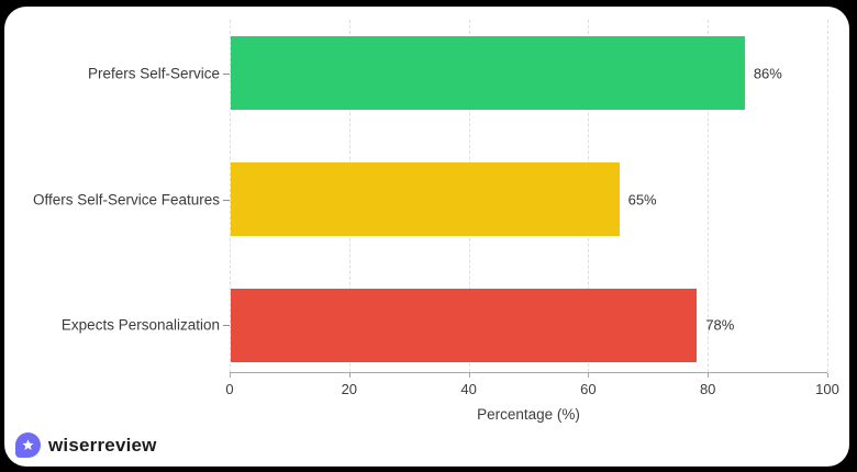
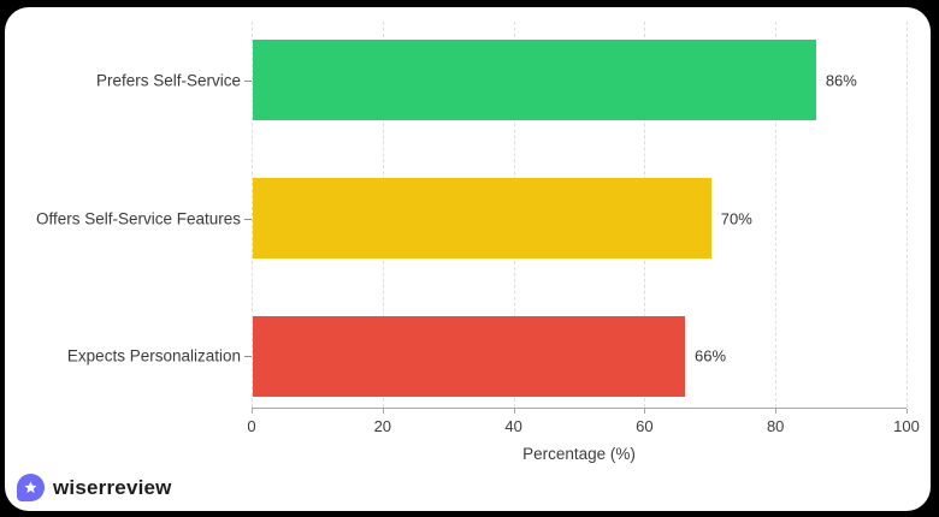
Offers Self-Service Features: 65% -> 70%
Expects Personalization: 78% -> 66%
